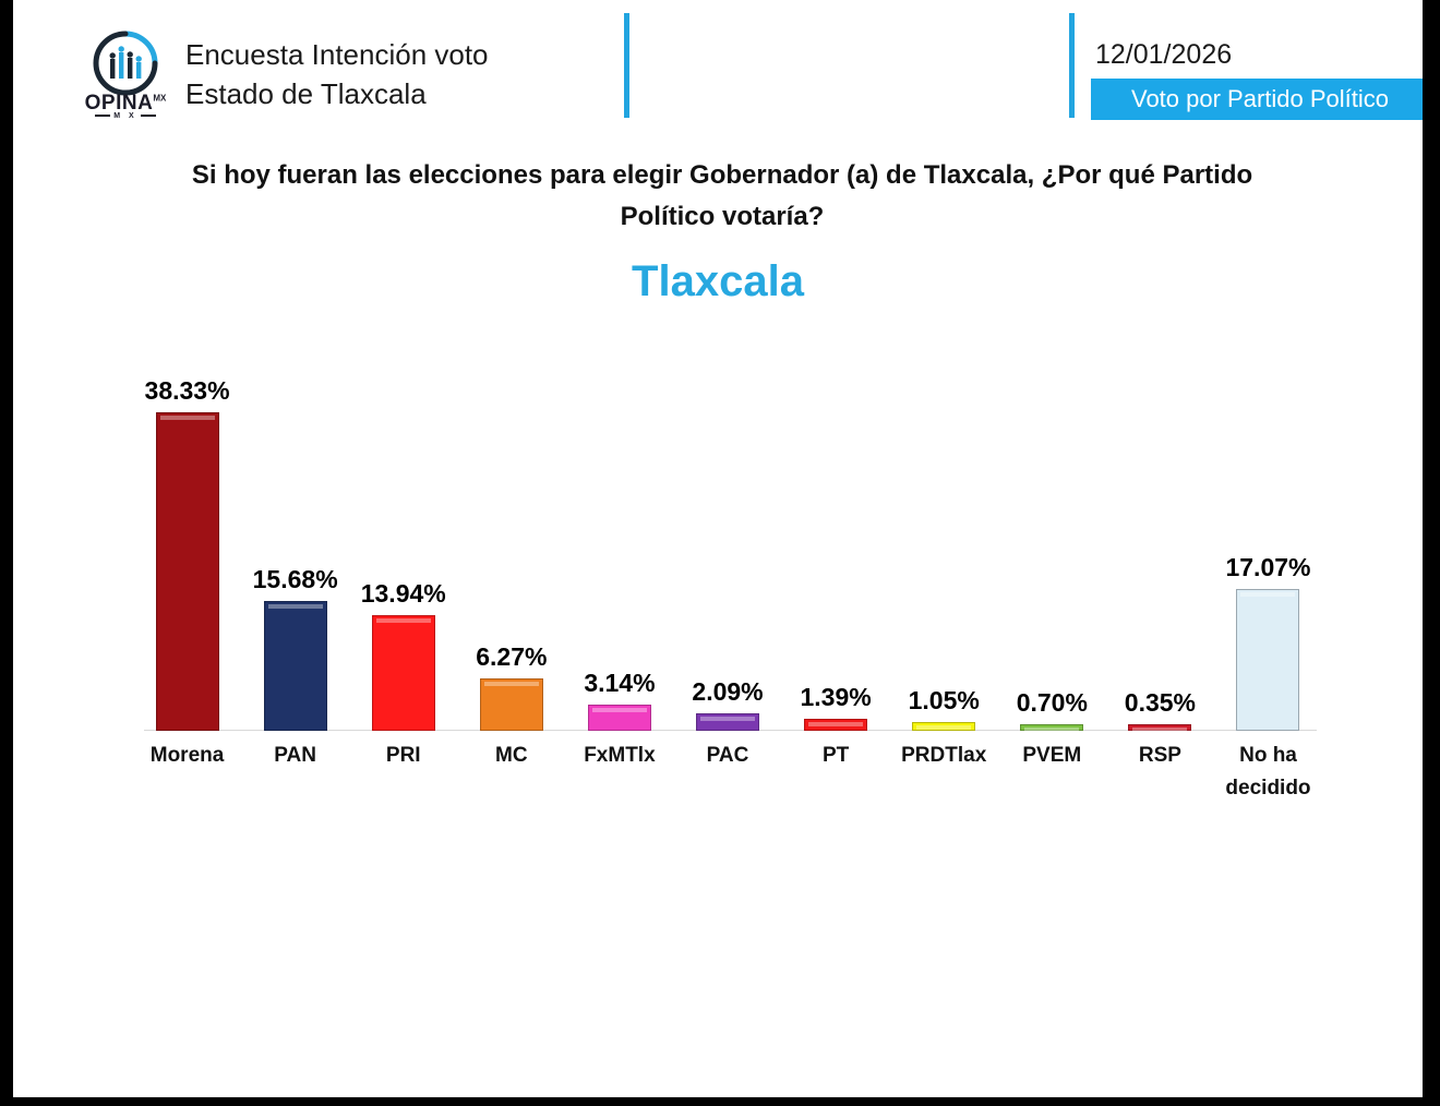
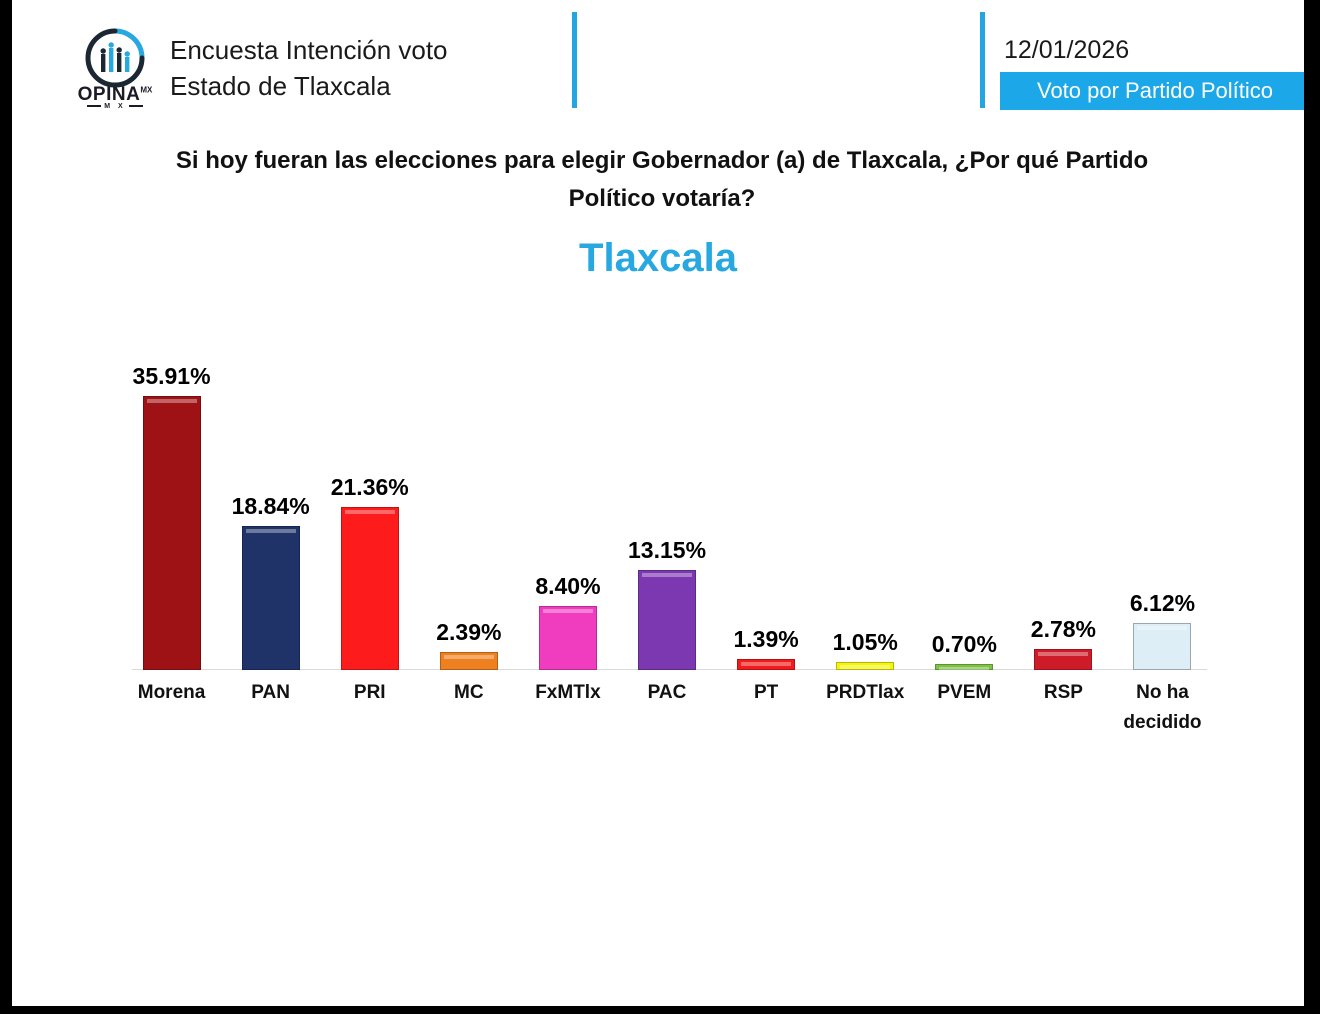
Morena: 38.33% -> 35.91%
PAN: 15.68% -> 18.84%
PRI: 13.94% -> 21.36%
MC: 6.27% -> 2.39%
FxMTlx: 3.14% -> 8.40%
PAC: 2.09% -> 13.15%
RSP: 0.35% -> 2.78%
No ha decidido: 17.07% -> 6.12%
